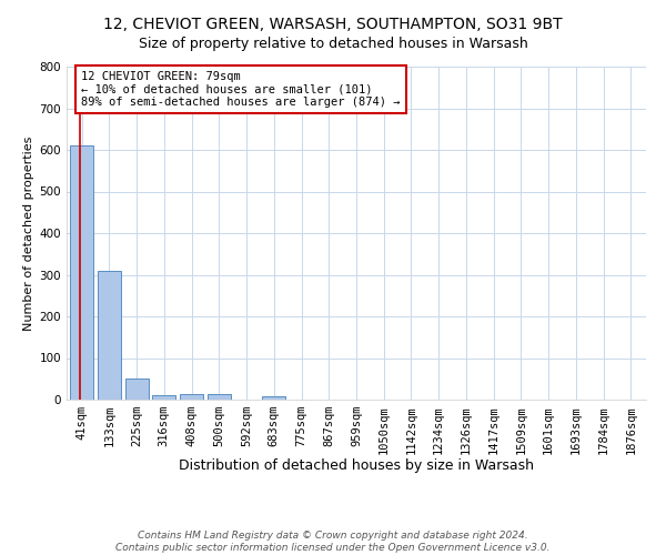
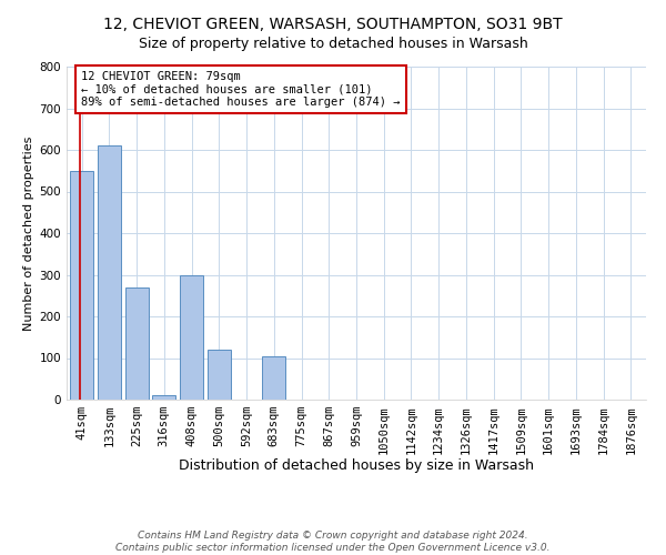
41sqm: 610 -> 550
133sqm: 310 -> 610
225sqm: 50 -> 270
408sqm: 13 -> 300
500sqm: 13 -> 120
683sqm: 7 -> 105
